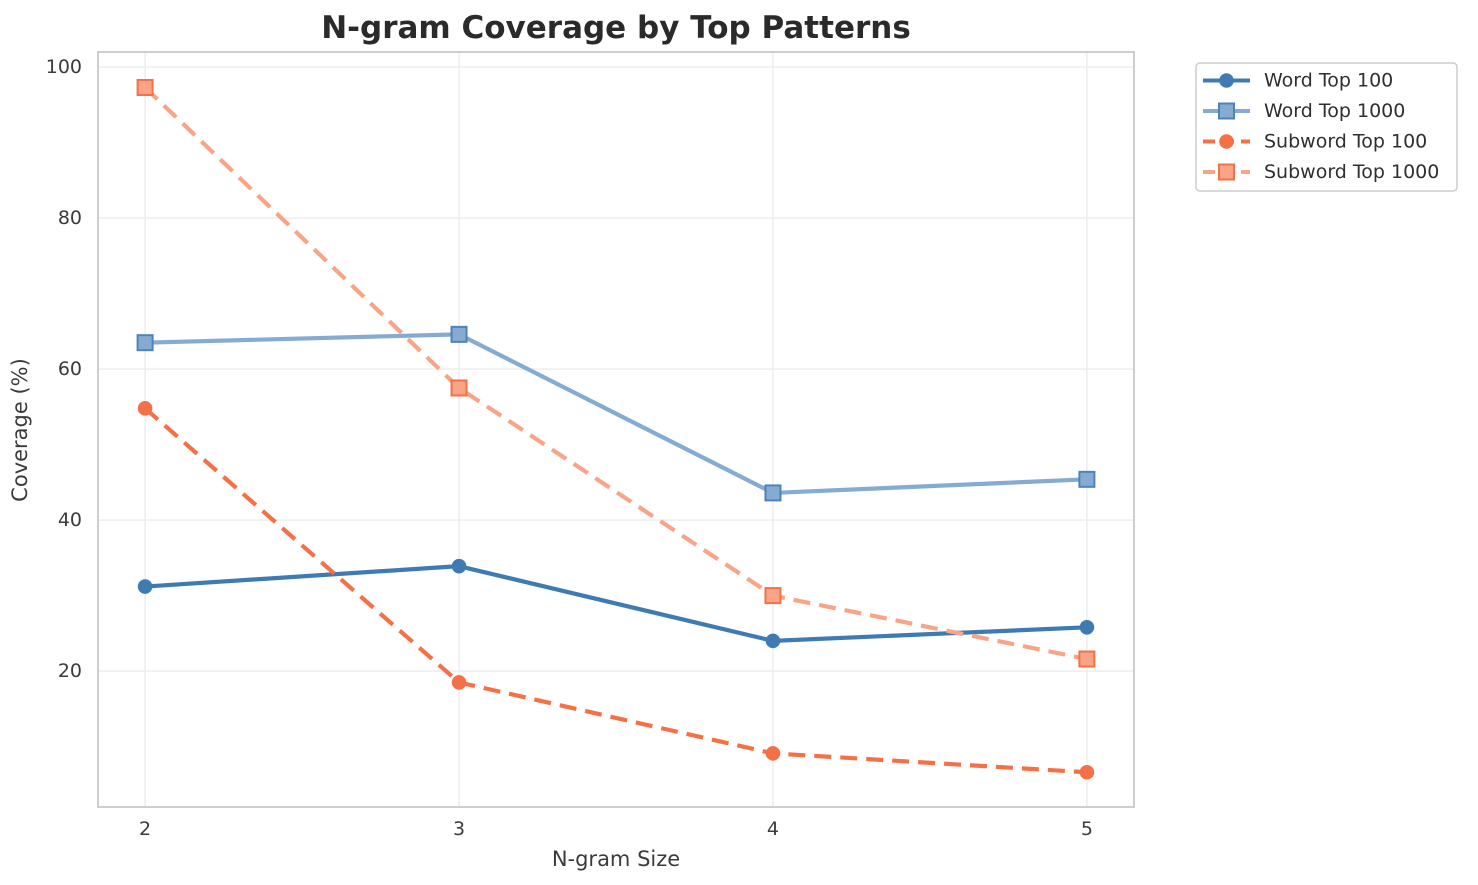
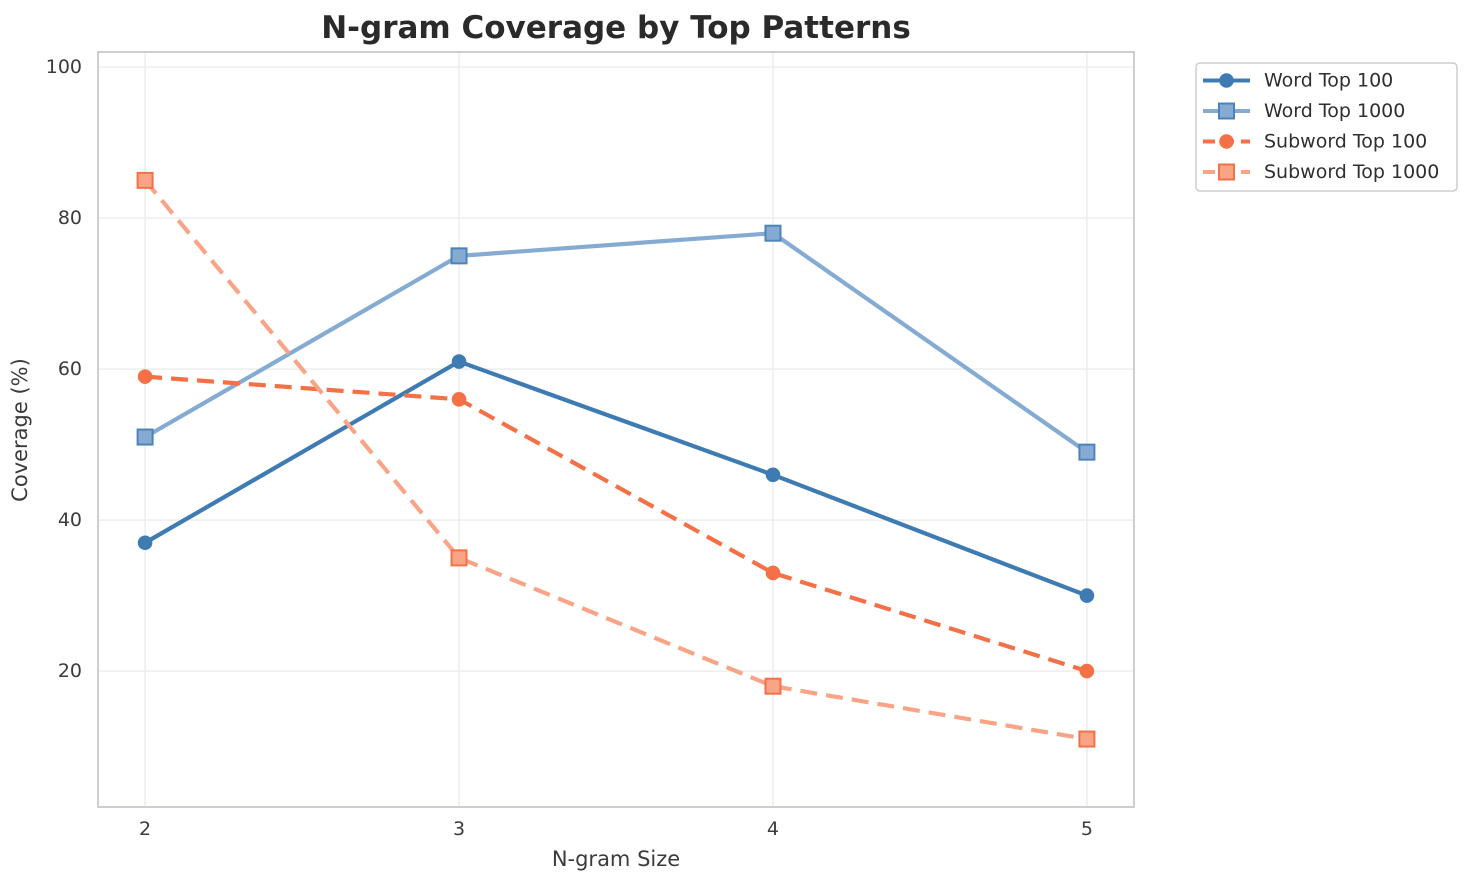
Word Top 100/2: 31 -> 37
Word Top 1000/2: 64 -> 51
Subword Top 100/2: 55 -> 59
Subword Top 1000/2: 97 -> 85
Word Top 100/3: 34 -> 61
Word Top 1000/3: 65 -> 75
Subword Top 100/3: 18 -> 56
Subword Top 1000/3: 58 -> 35
Word Top 100/4: 24 -> 46
Word Top 1000/4: 44 -> 78
Subword Top 100/4: 9 -> 33
Subword Top 1000/4: 30 -> 18
Word Top 100/5: 26 -> 30
Word Top 1000/5: 45 -> 49
Subword Top 100/5: 7 -> 20
Subword Top 1000/5: 22 -> 11
